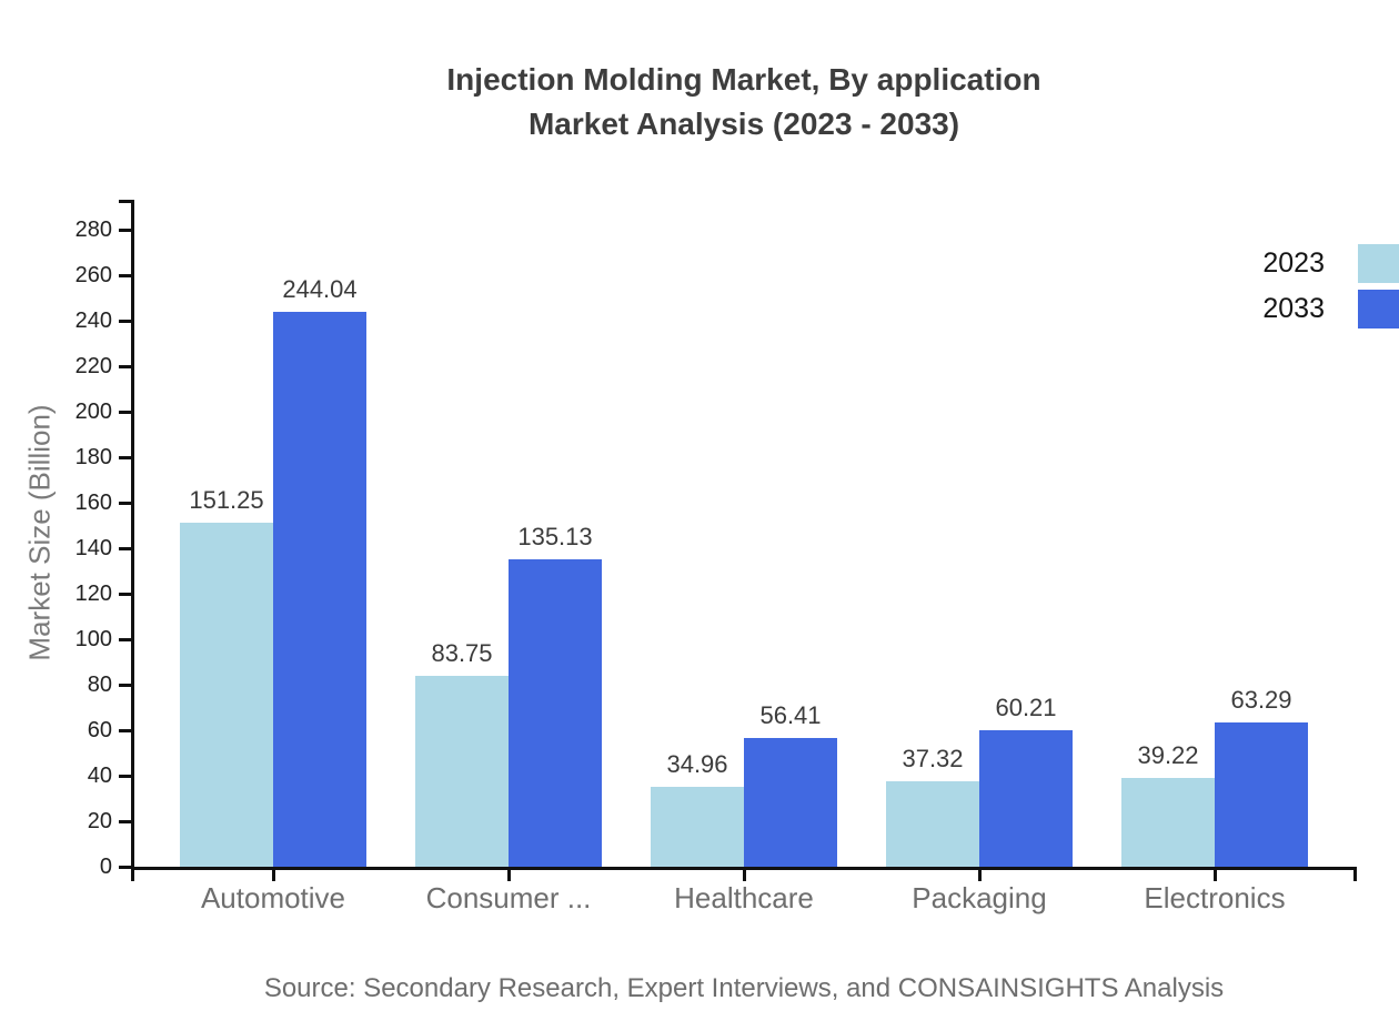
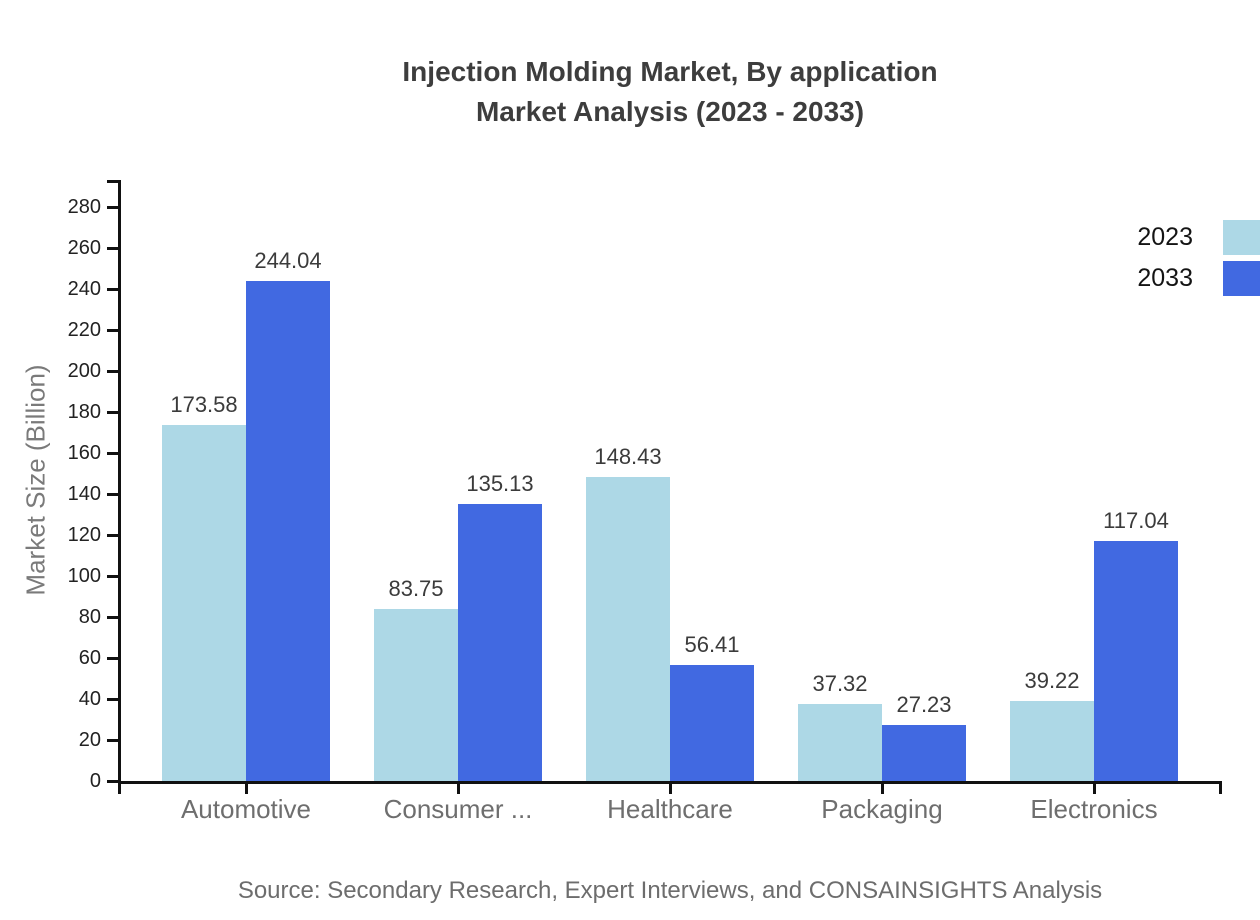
2023/Automotive: 151.25 -> 173.58
2023/Healthcare: 34.96 -> 148.43
2033/Packaging: 60.21 -> 27.23
2033/Electronics: 63.29 -> 117.04
